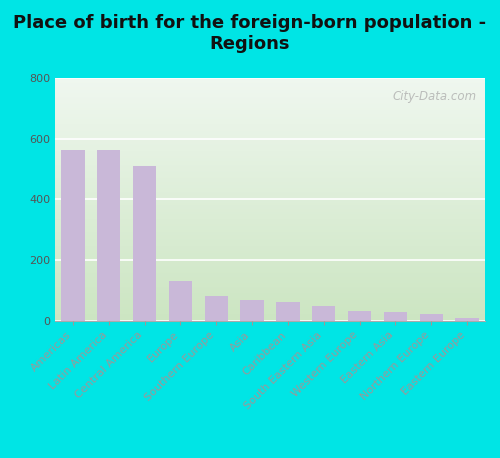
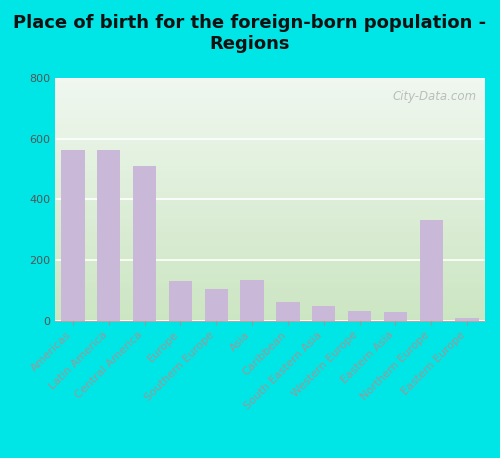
Southern Europe: 80 -> 105
Asia: 68 -> 135
Northern Europe: 23 -> 330
